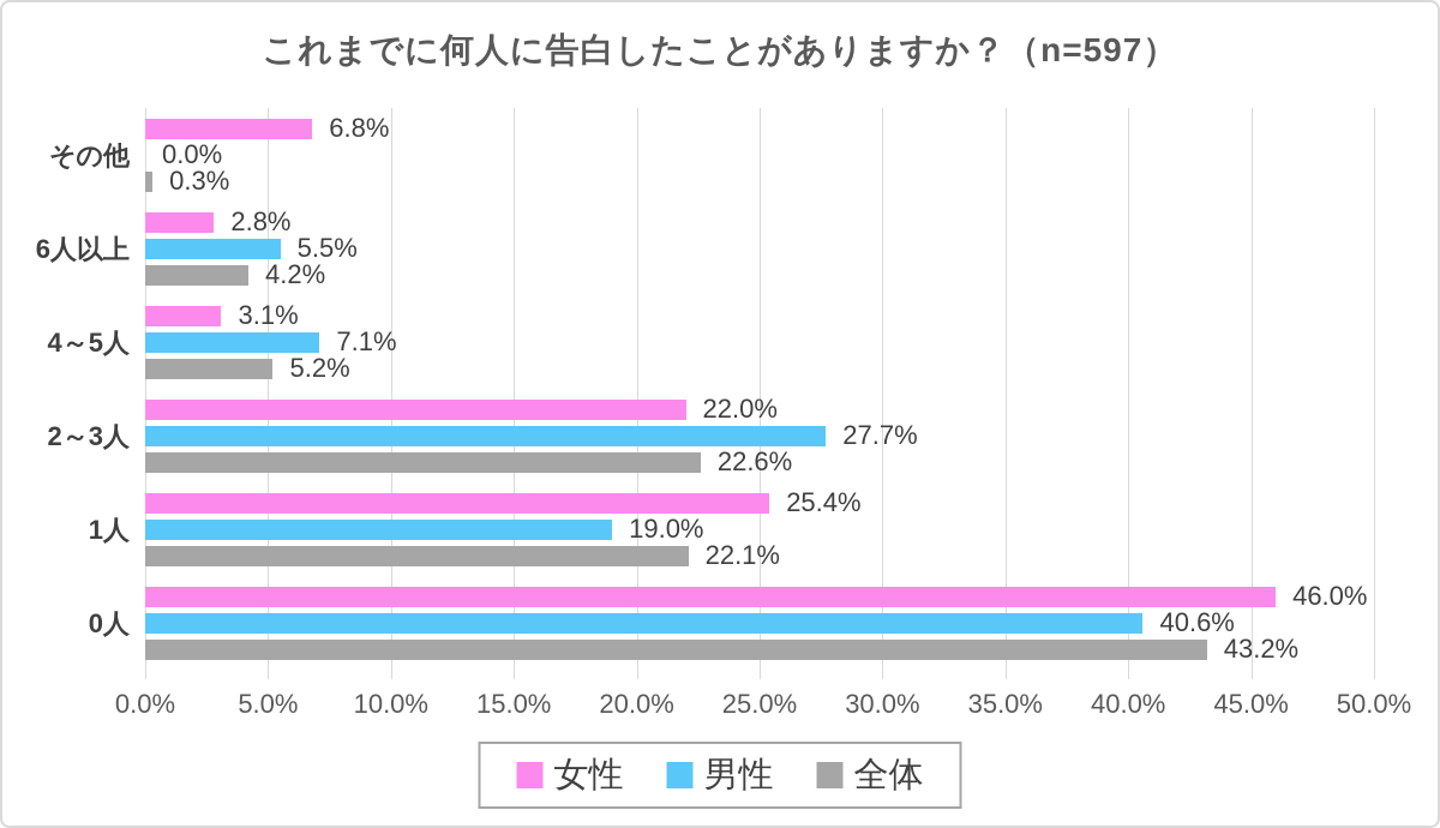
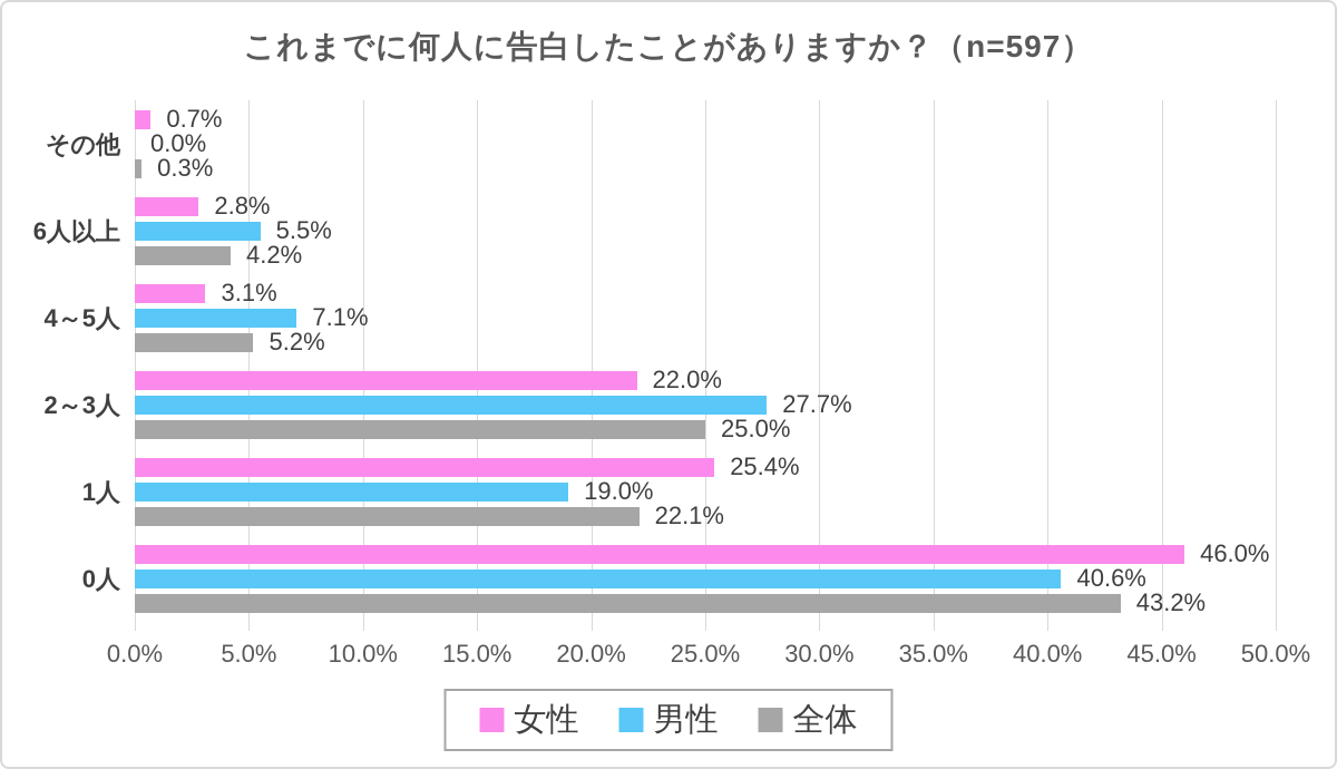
女性/その他: 6.8% -> 0.7%
全体/2～3人: 22.6% -> 25.0%
